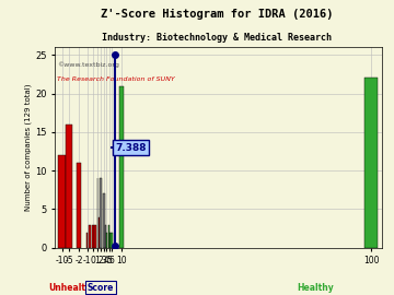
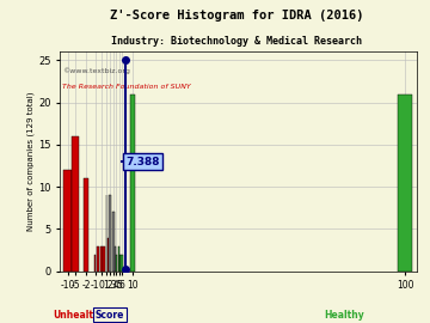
100: 22 -> 21
